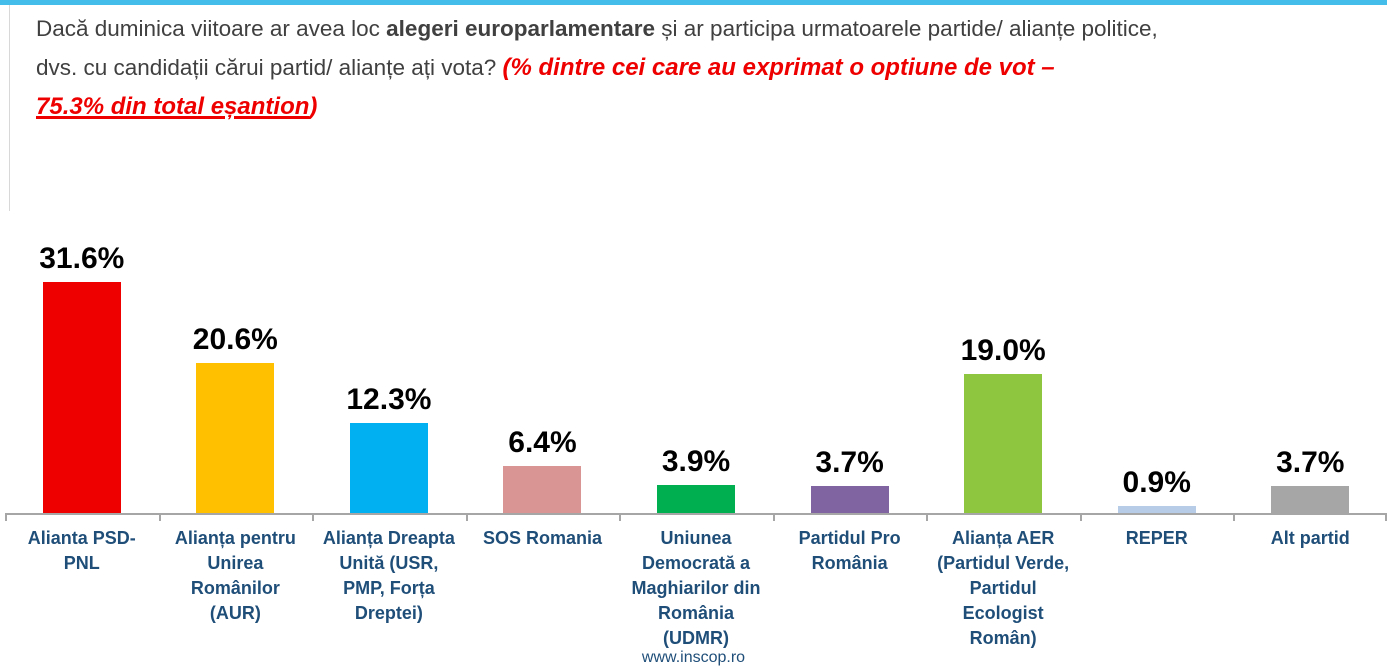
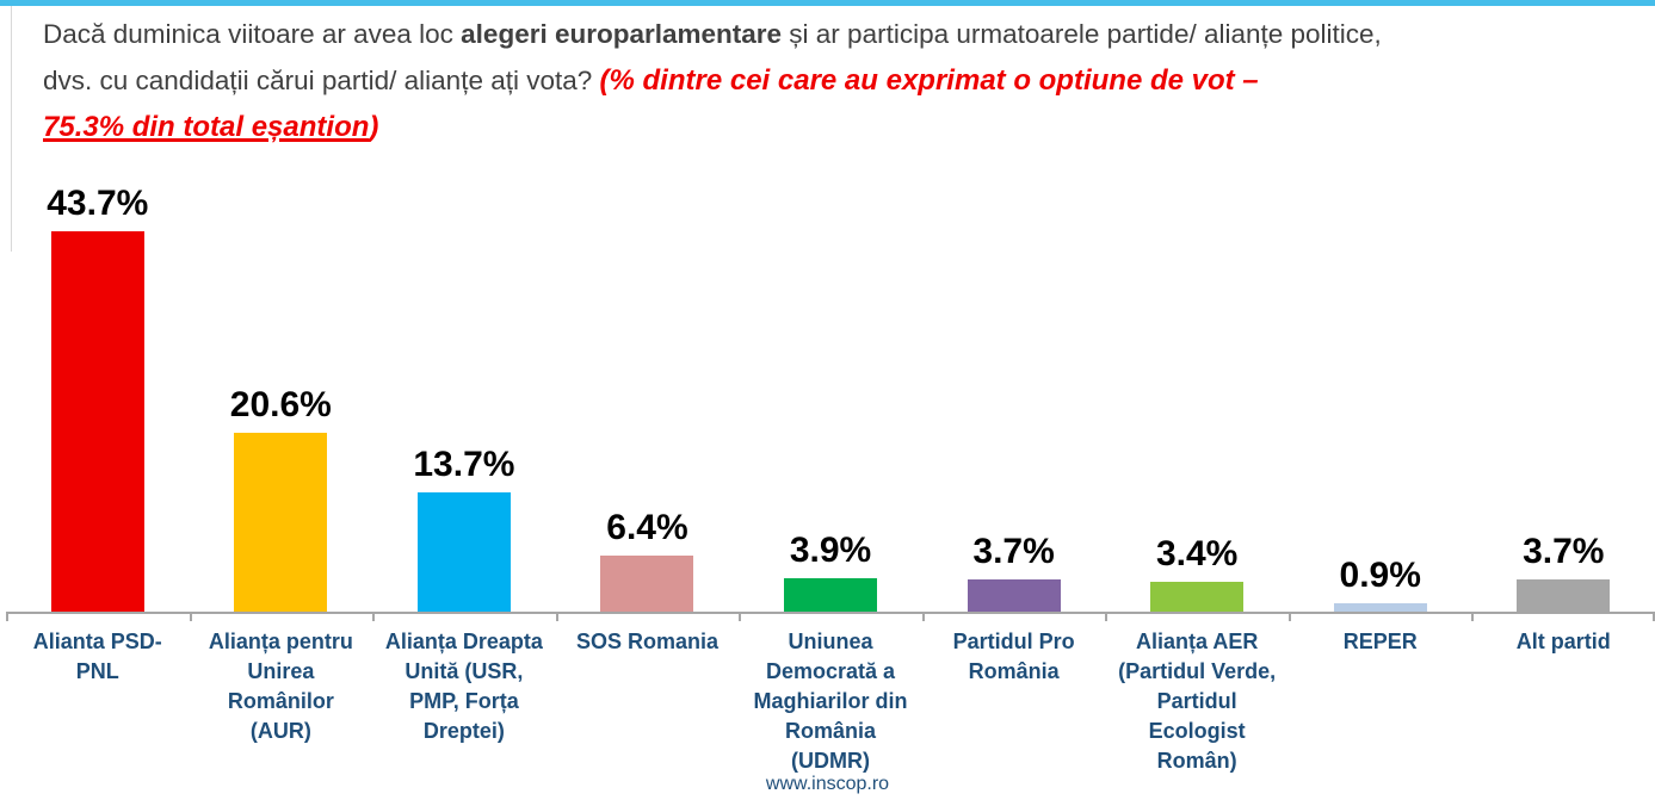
Alianta PSD-PNL: 31.6% -> 43.7%
Alianța Dreapta Unită (USR, PMP, Forța Dreptei): 12.3% -> 13.7%
Alianța AER (Partidul Verde, Partidul Ecologist Român): 19.0% -> 3.4%
